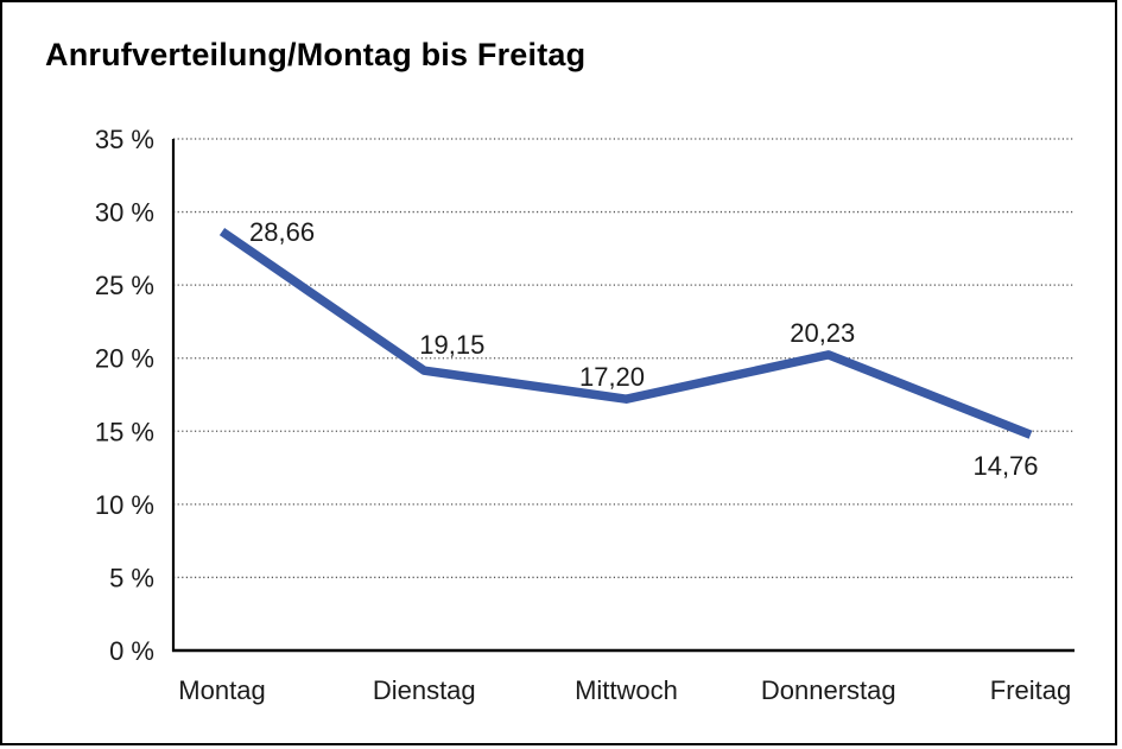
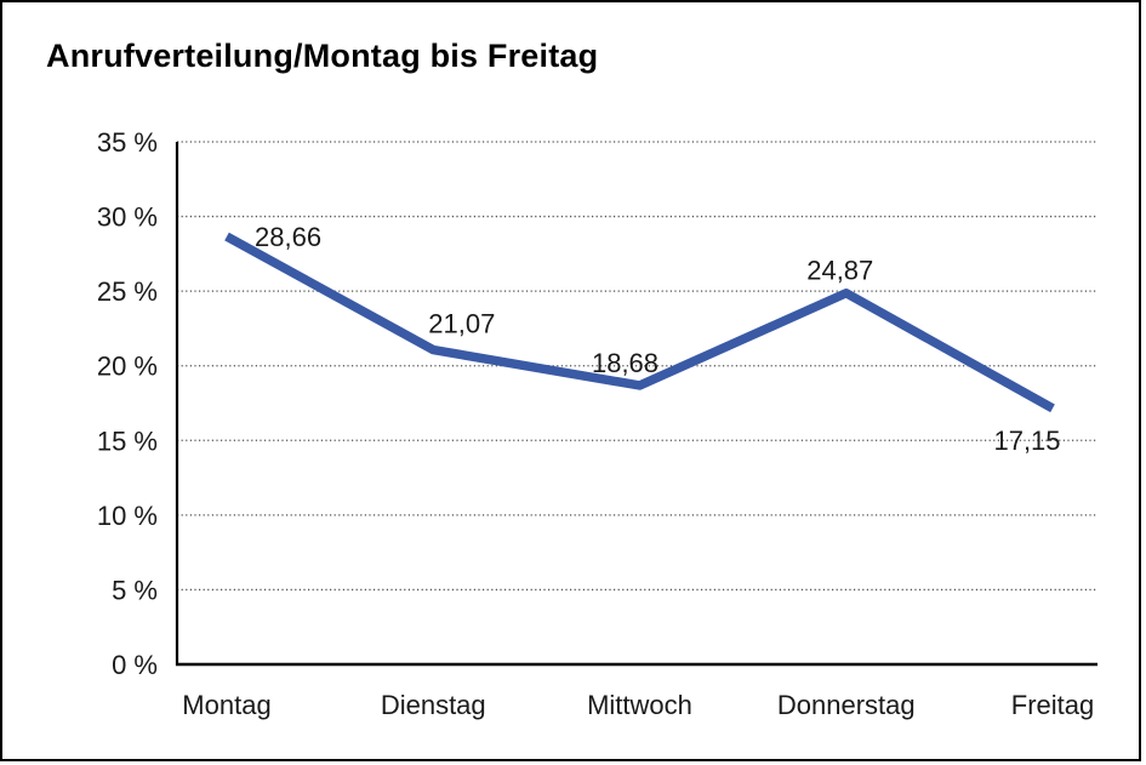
Dienstag: 19,15 -> 21,07
Mittwoch: 17,20 -> 18,68
Donnerstag: 20,23 -> 24,87
Freitag: 14,76 -> 17,15
